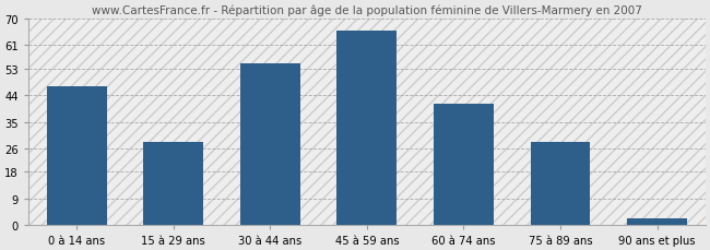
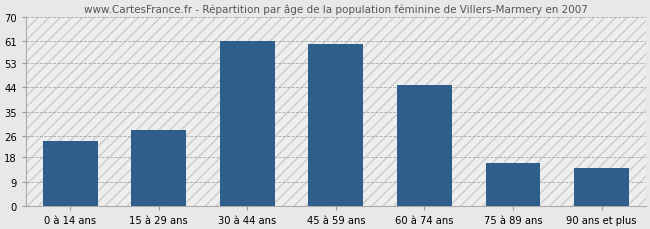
0 à 14 ans: 47 -> 24
30 à 44 ans: 55 -> 61
45 à 59 ans: 66 -> 60
60 à 74 ans: 41 -> 45
75 à 89 ans: 28 -> 16
90 ans et plus: 2 -> 14
